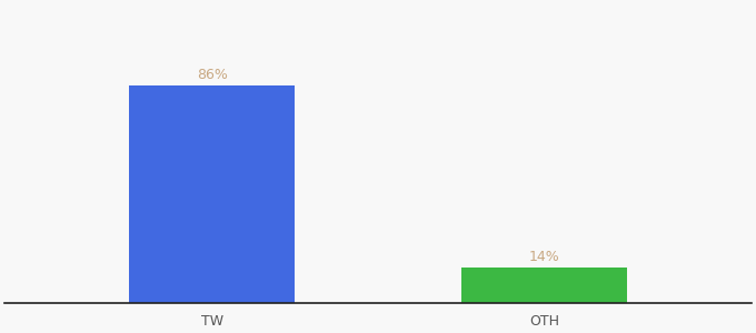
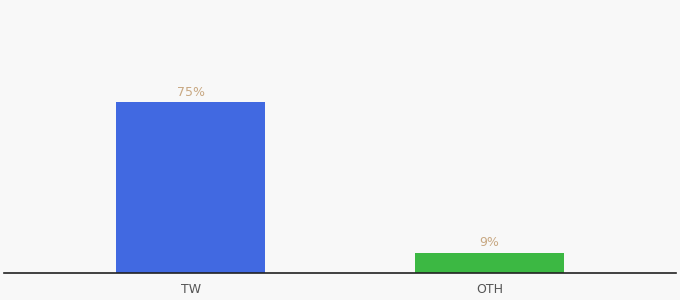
TW: 86% -> 75%
OTH: 14% -> 9%
